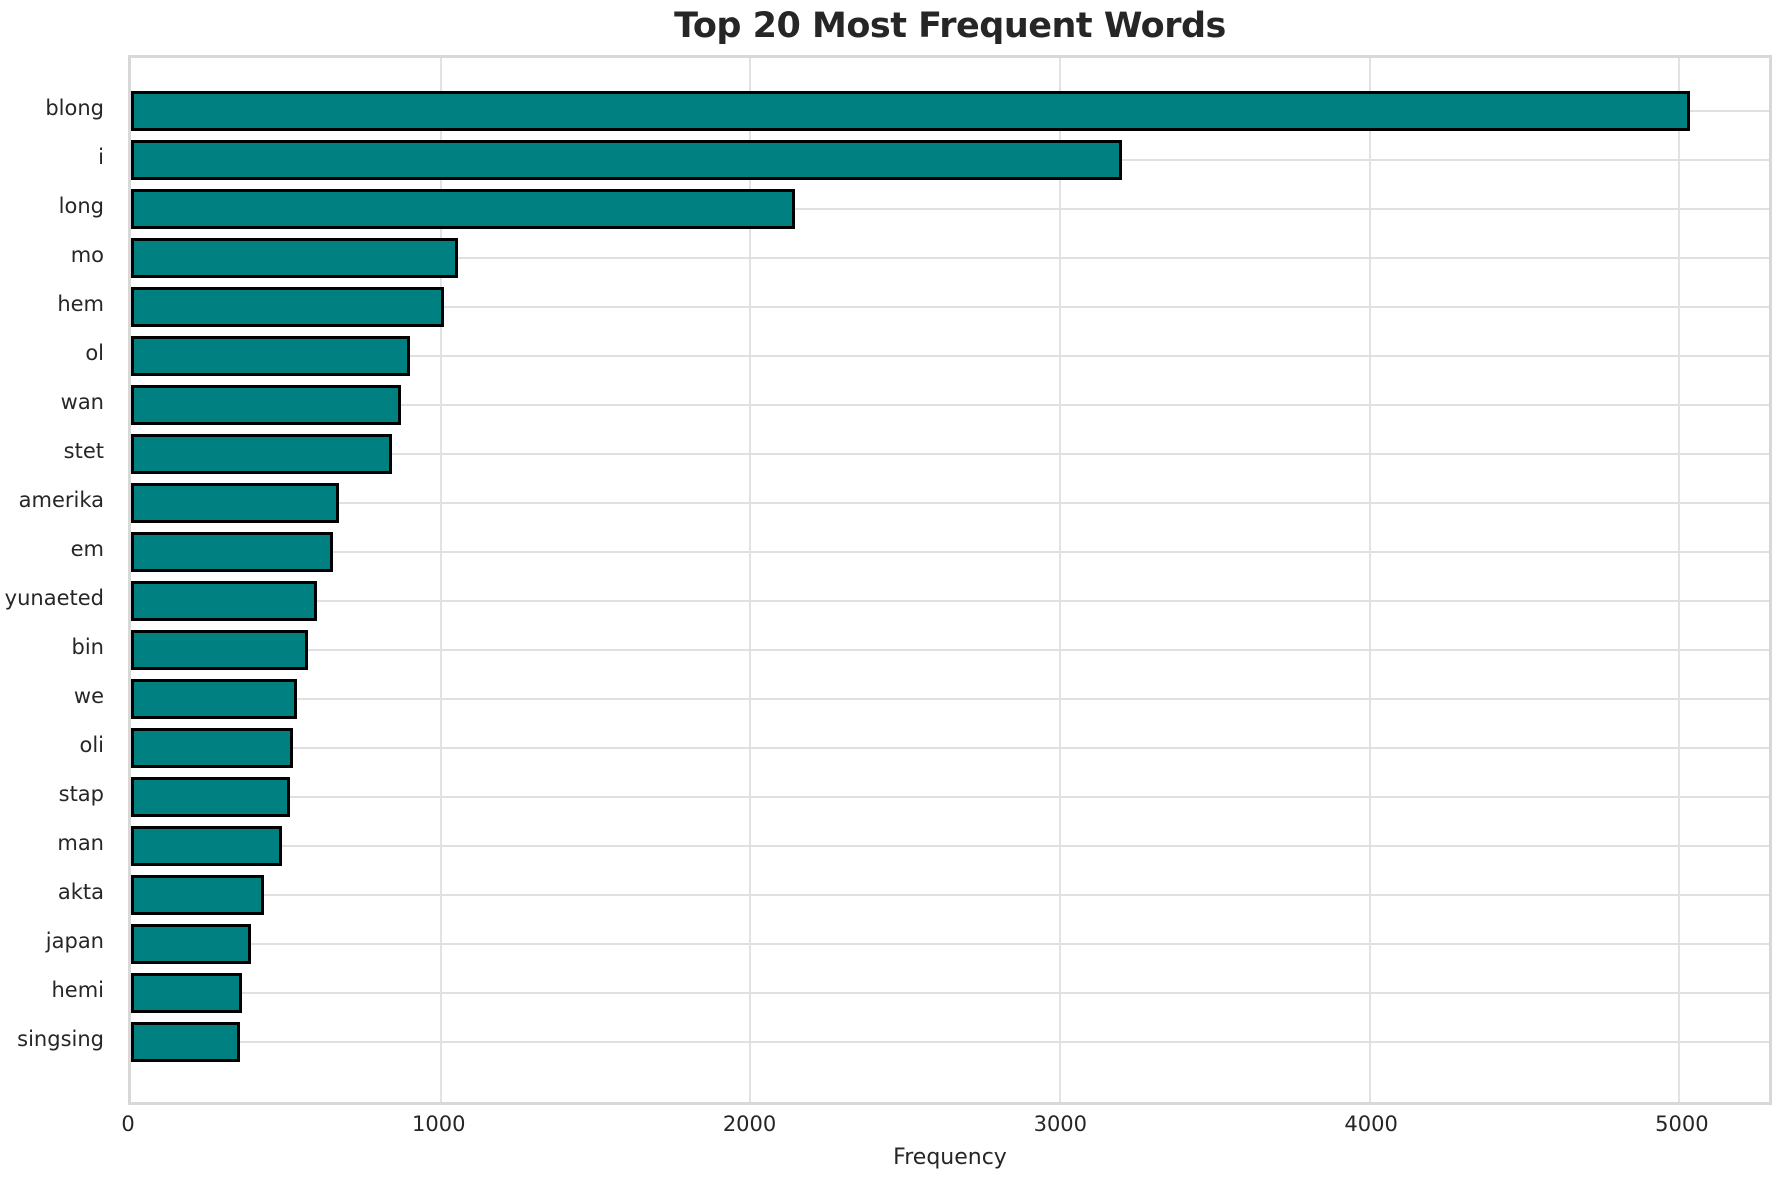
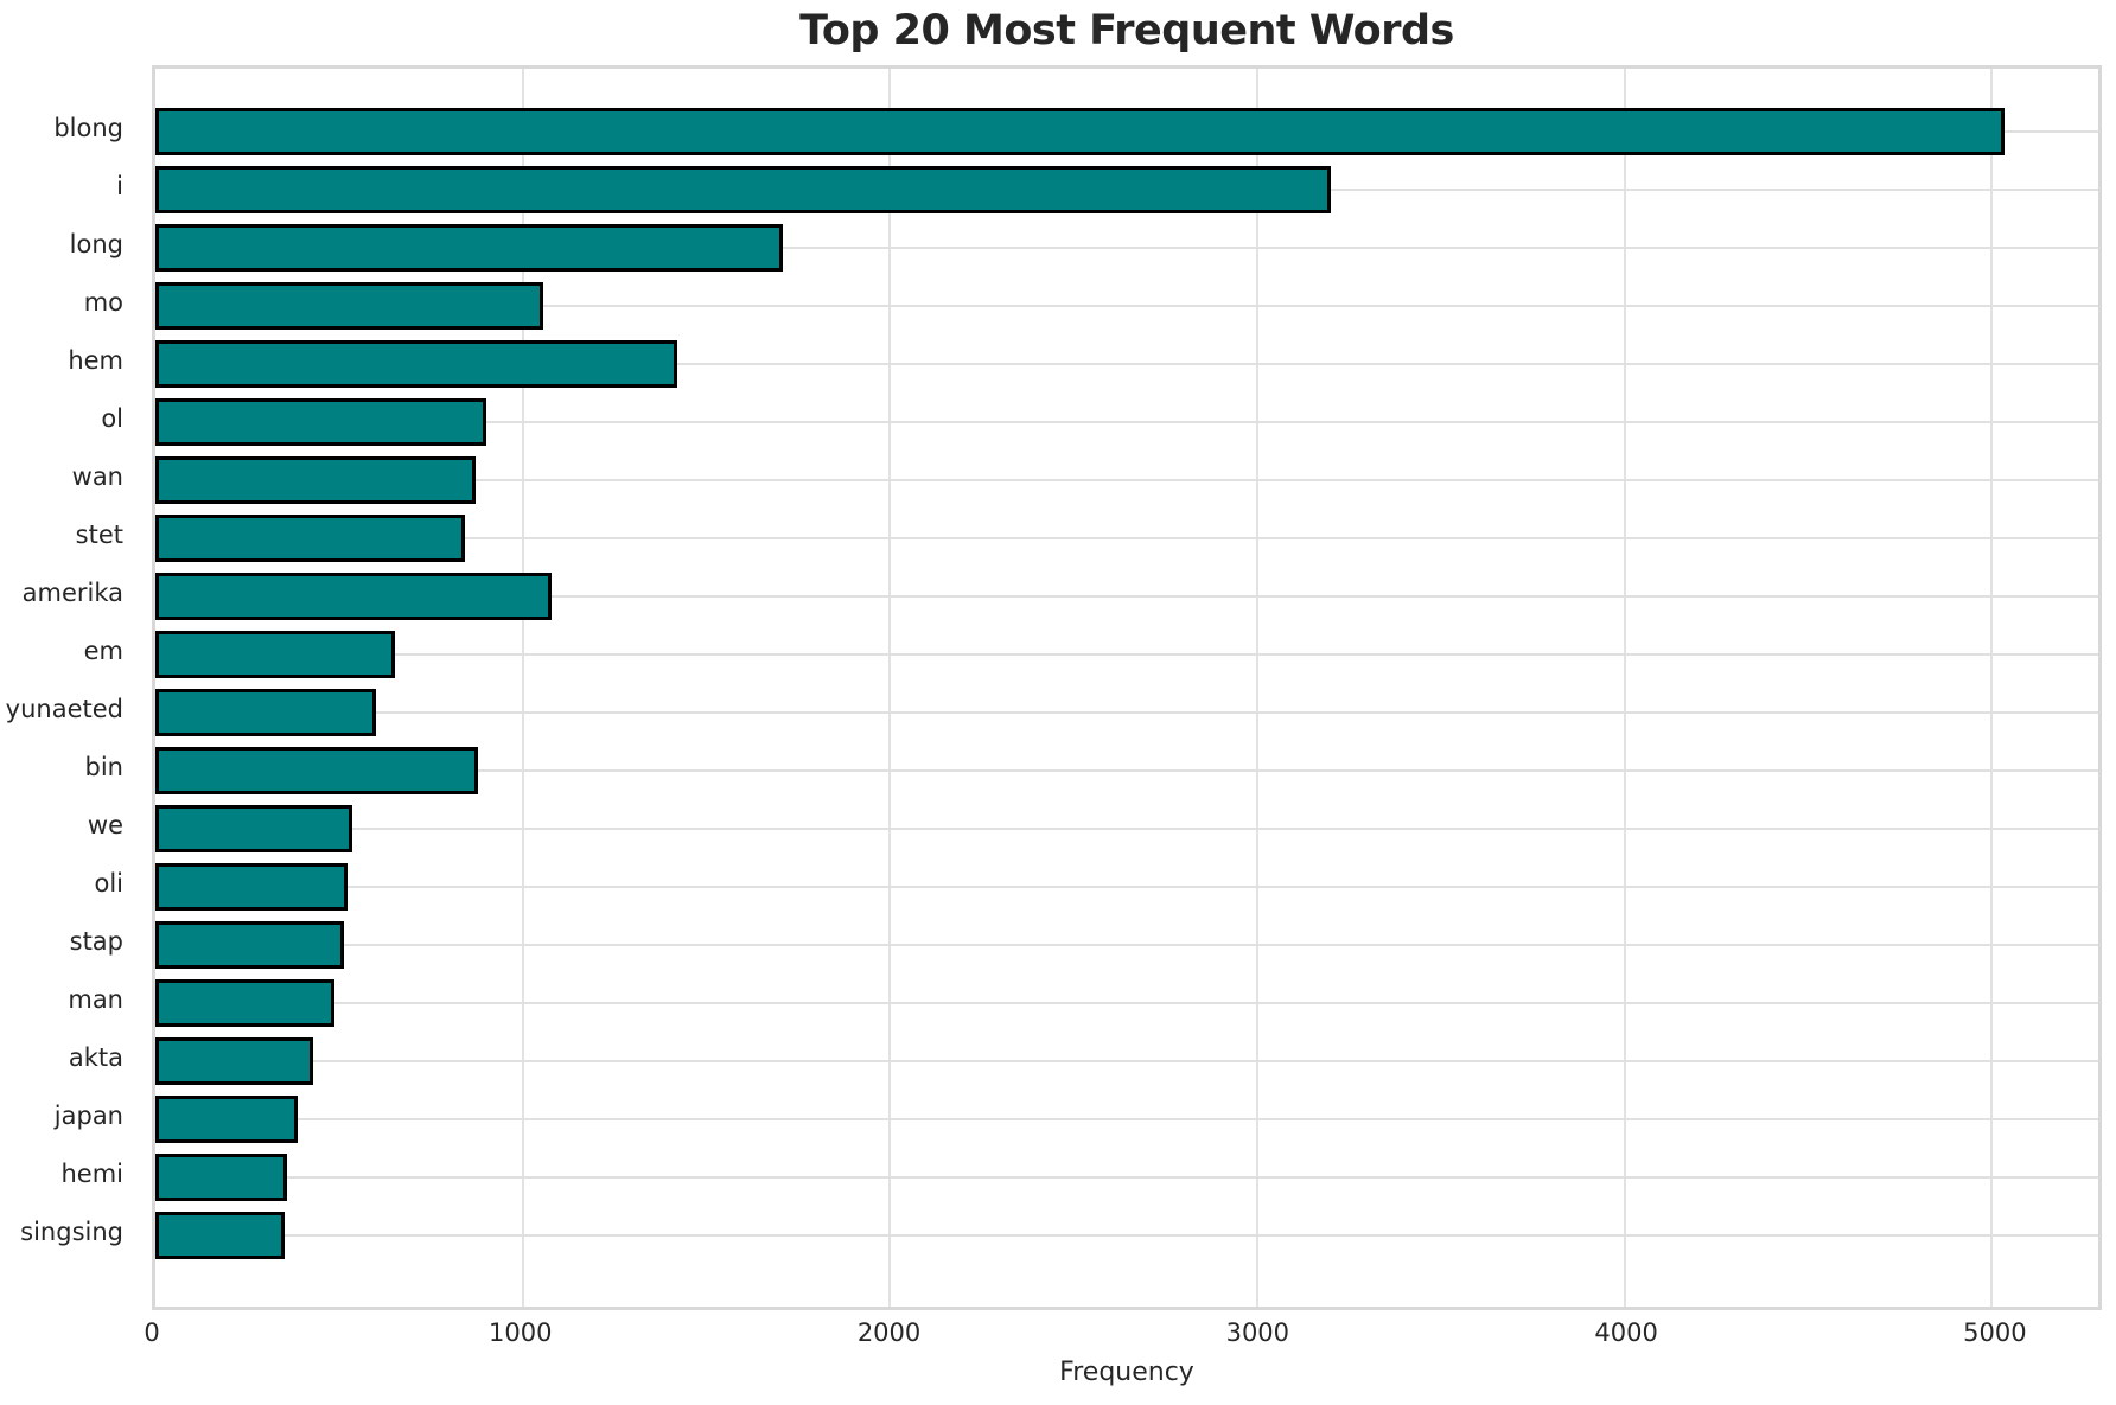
long: 2140 -> 1710
hem: 1010 -> 1420
amerika: 670 -> 1080
bin: 570 -> 880
